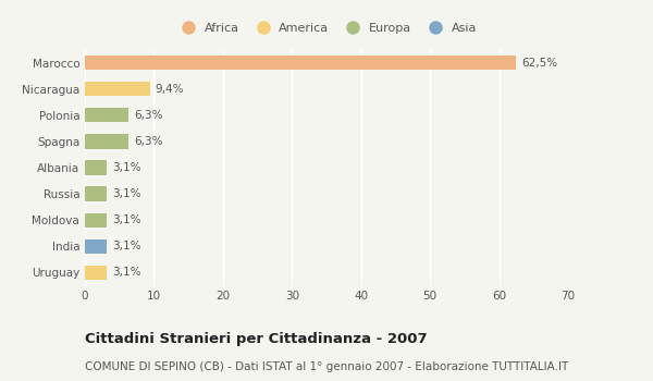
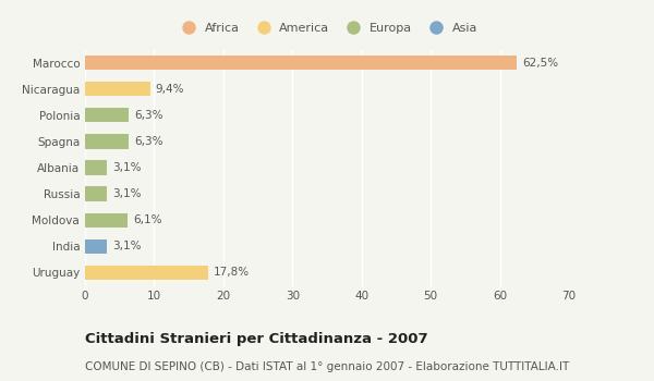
Moldova: 3,1% -> 6,1%
Uruguay: 3,1% -> 17,8%
